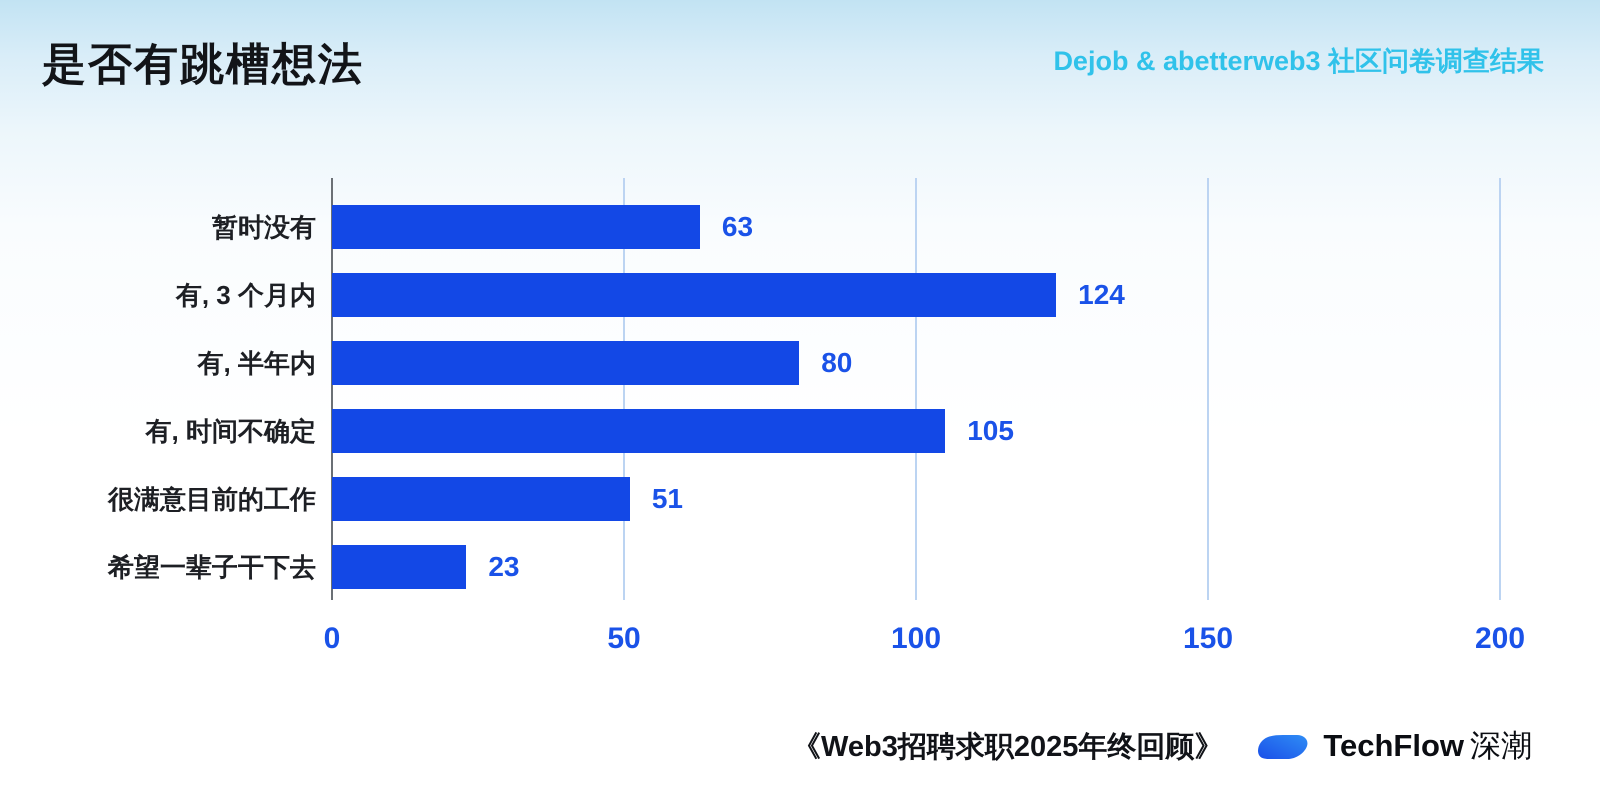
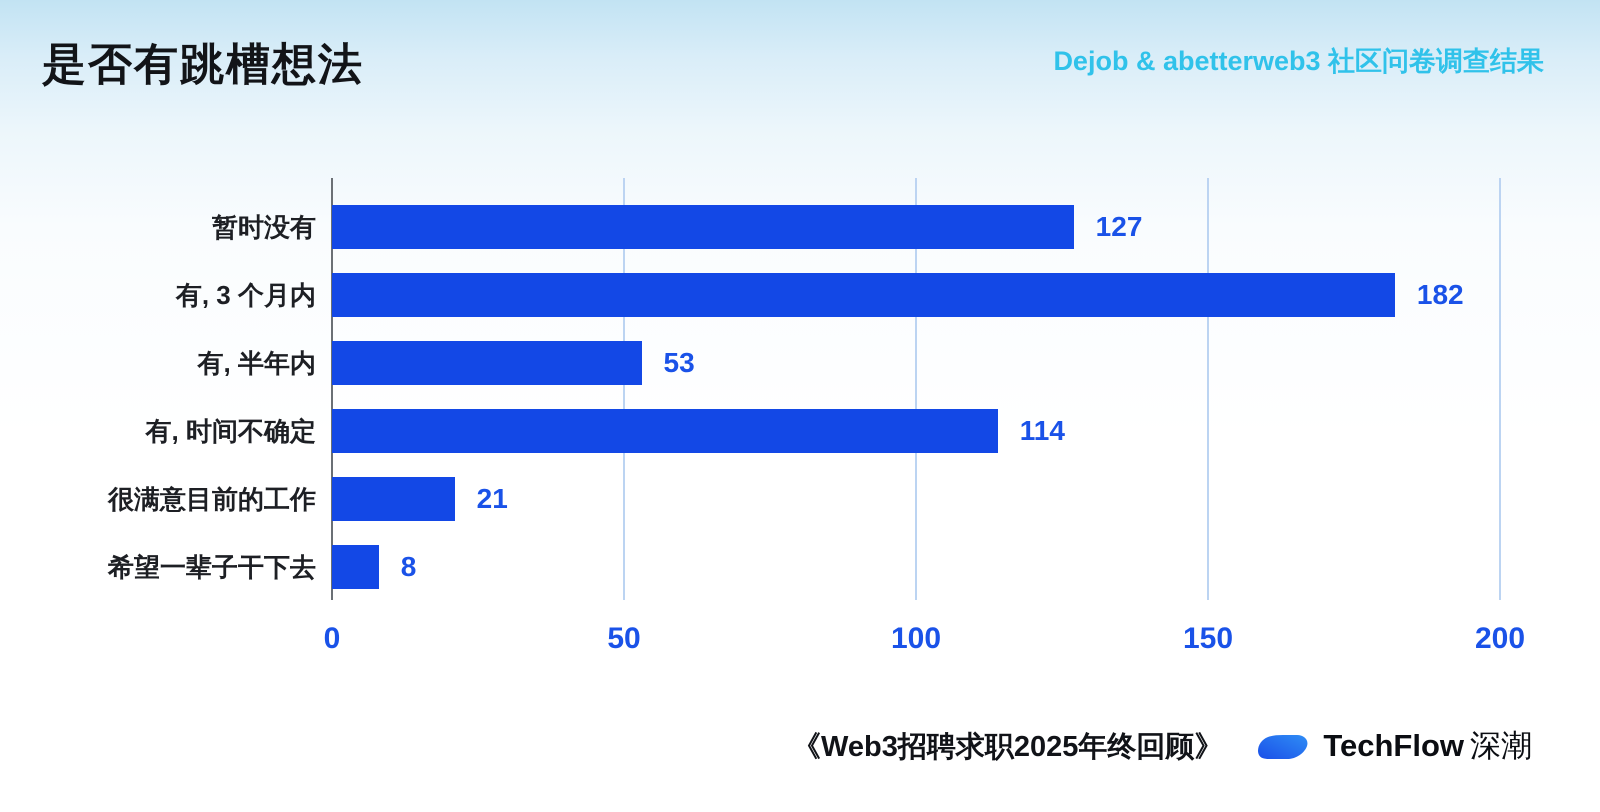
暂时没有: 63 -> 127
有, 3 个月内: 124 -> 182
有, 半年内: 80 -> 53
有, 时间不确定: 105 -> 114
很满意目前的工作: 51 -> 21
希望一辈子干下去: 23 -> 8
